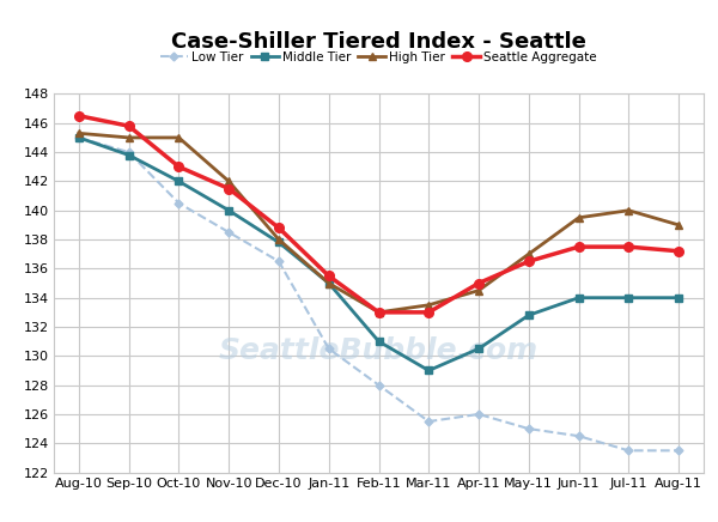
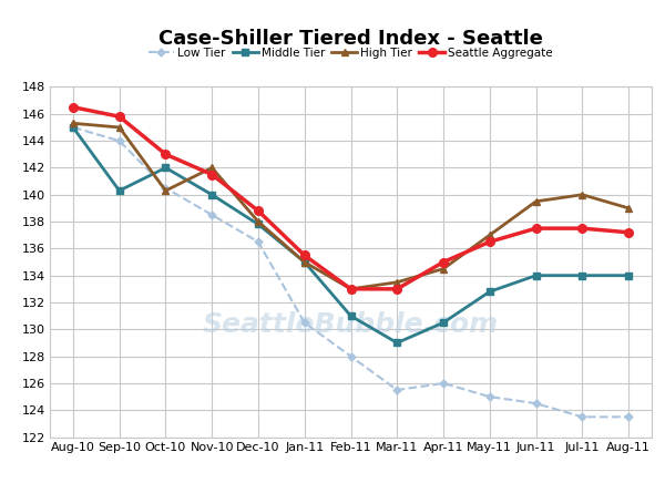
Middle Tier/Sep-10: 143.8 -> 140.3
High Tier/Oct-10: 145.0 -> 140.3
